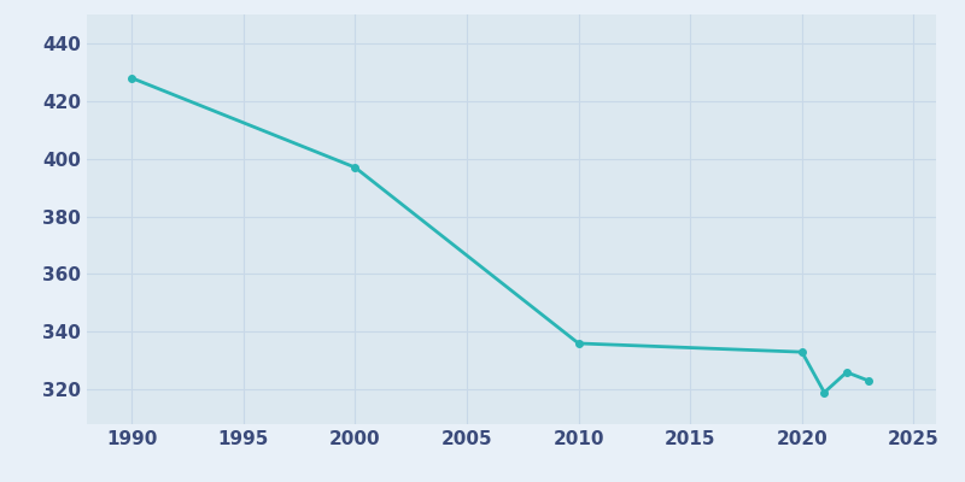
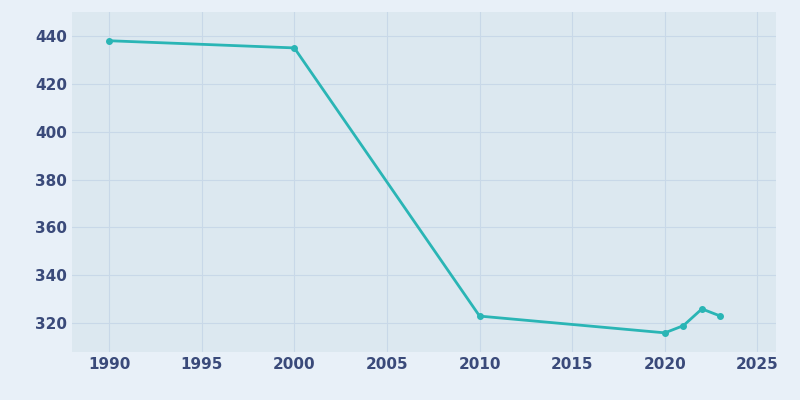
1990: 428 -> 438
2000: 397 -> 435
2010: 336 -> 323
2020: 333 -> 316
